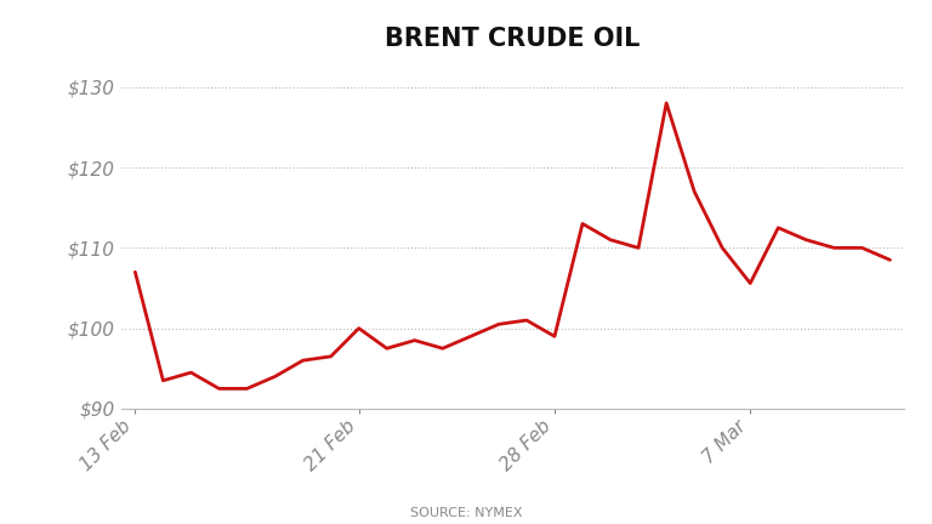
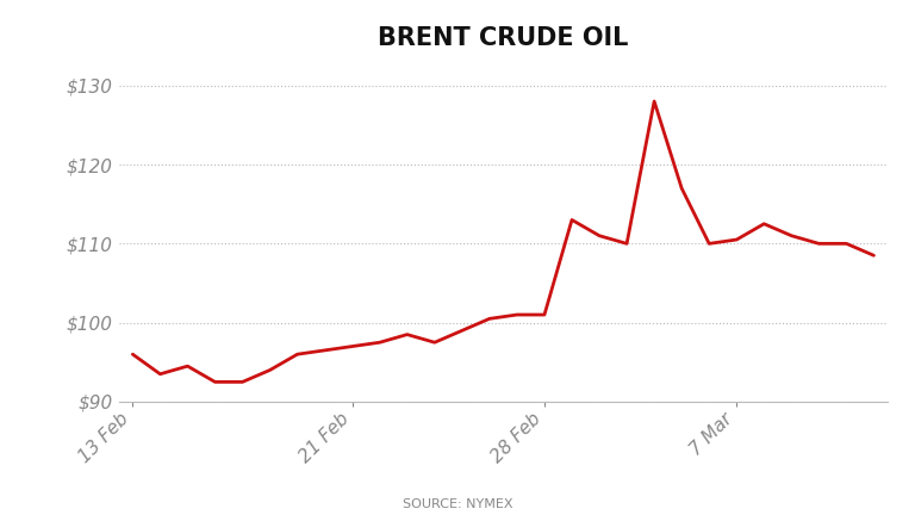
13 Feb: $107.0 -> $96.0
21 Feb: $100.0 -> $97.0
28 Feb: $99.0 -> $101.0
7 Mar: $105.6 -> $110.5
